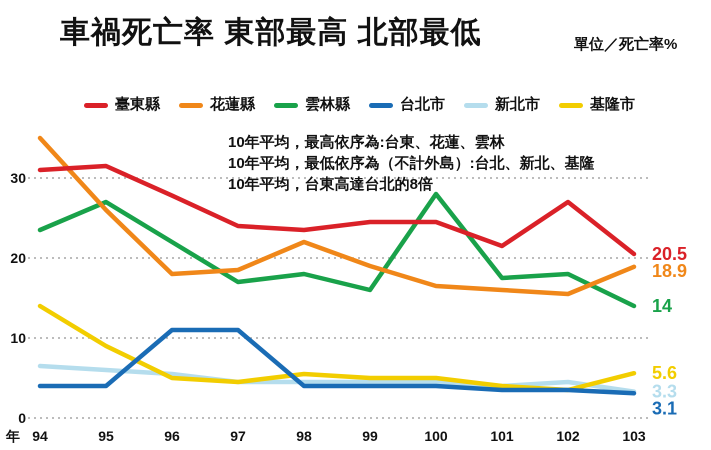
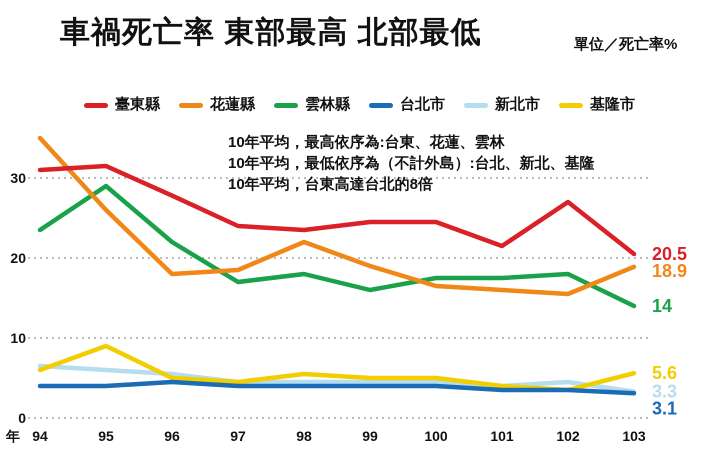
基隆市/94: 14 -> 6
雲林縣/95: 27 -> 29
台北市/96: 11 -> 4
台北市/97: 11 -> 4
雲林縣/100: 28 -> 18
